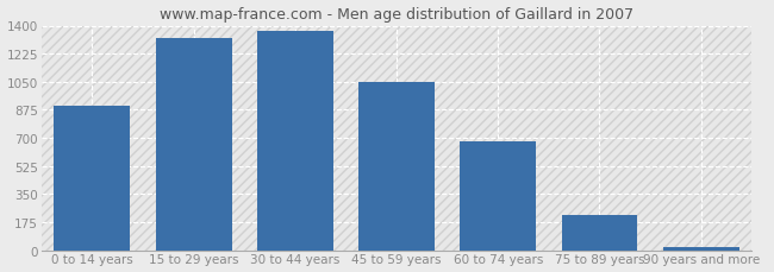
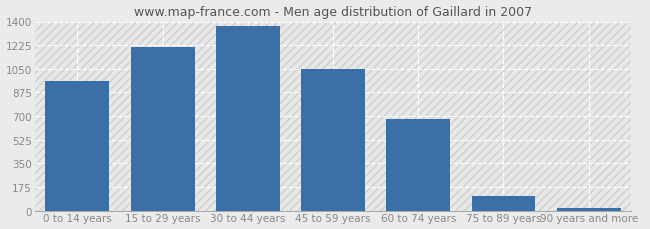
0 to 14 years: 900 -> 960
15 to 29 years: 1320 -> 1210
75 to 89 years: 220 -> 110
